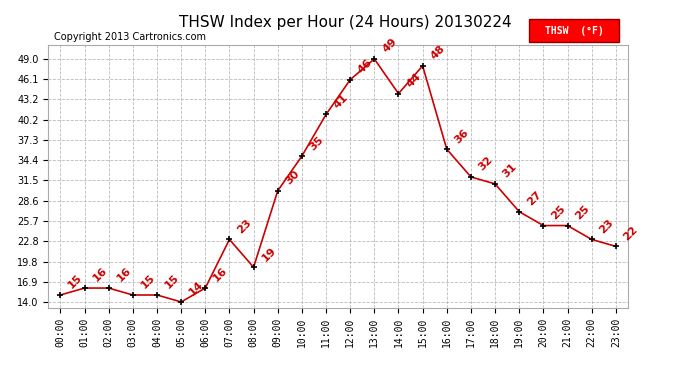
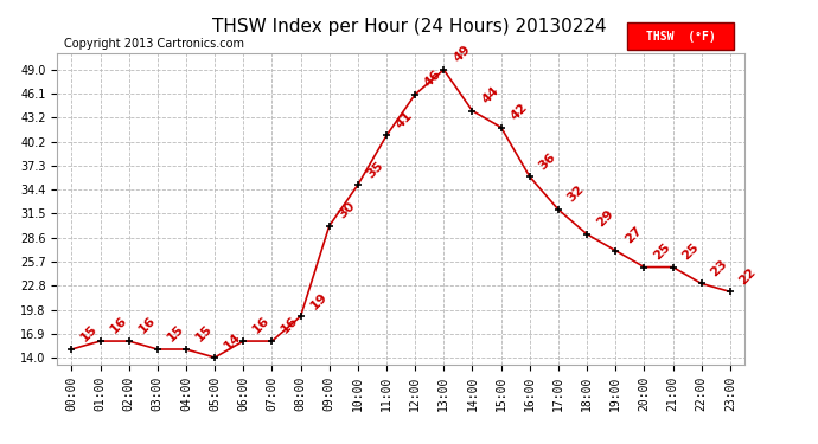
07:00: 23 -> 16
15:00: 48 -> 42
18:00: 31 -> 29
